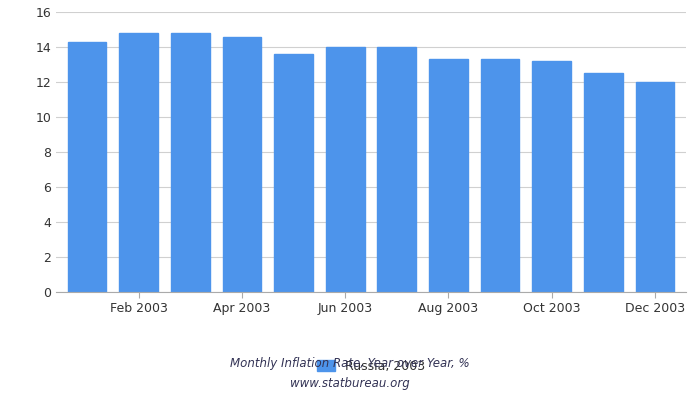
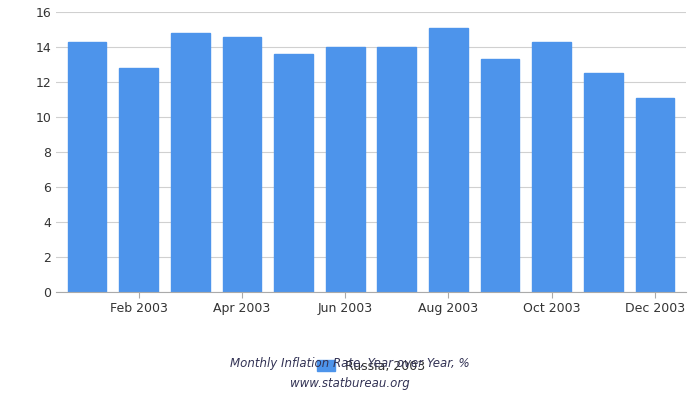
Feb 2003: 14.8 -> 12.8
Aug 2003: 13.3 -> 15.1
Oct 2003: 13.2 -> 14.3
Dec 2003: 12.0 -> 11.1
